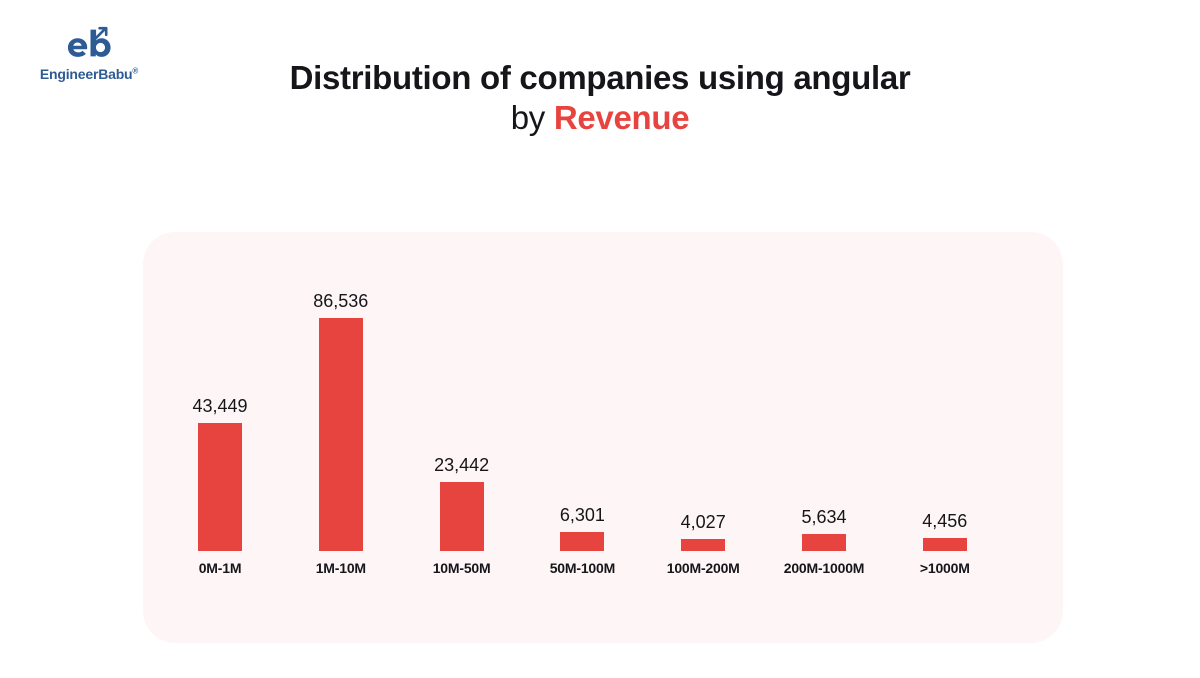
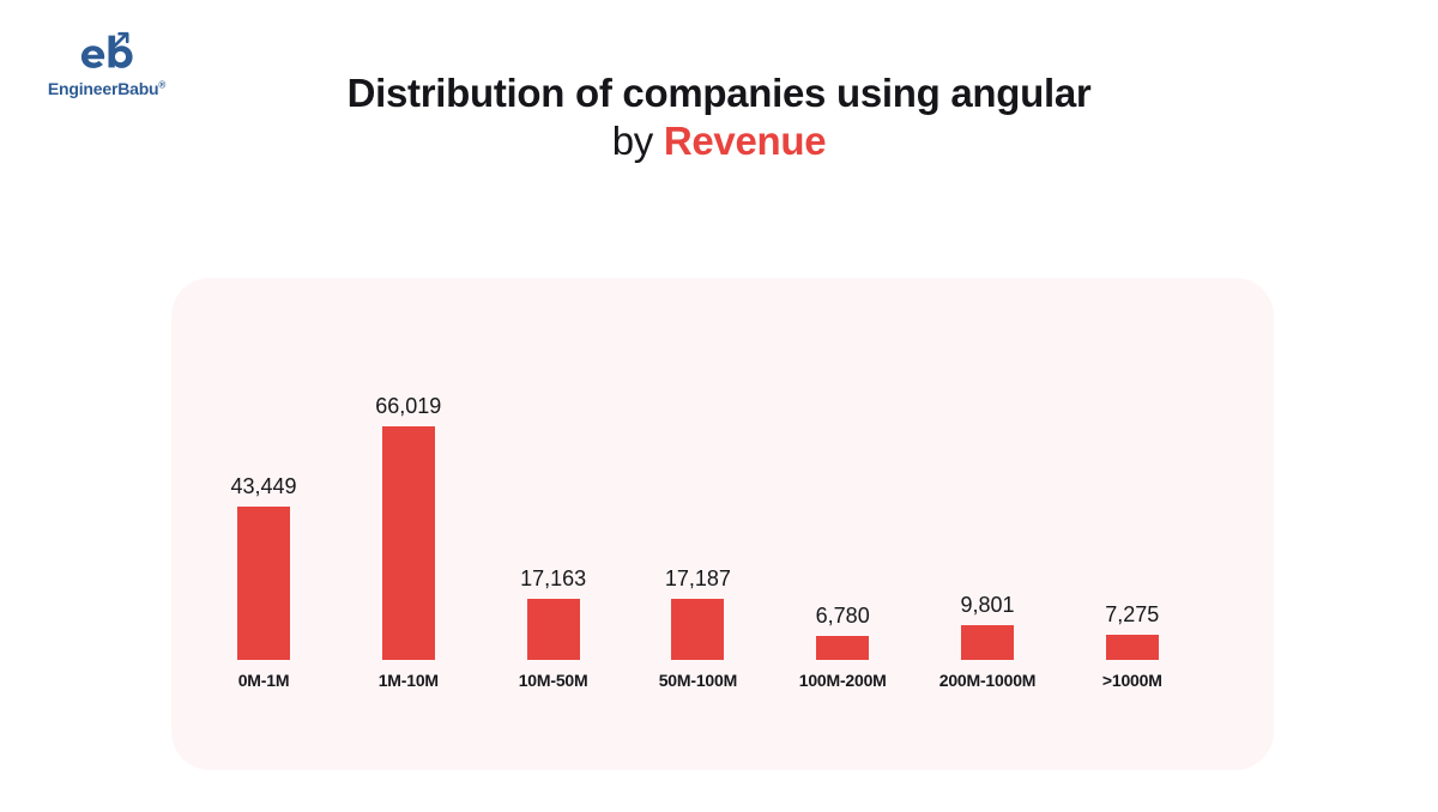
1M-10M: 86,536 -> 66,019
10M-50M: 23,442 -> 17,163
50M-100M: 6,301 -> 17,187
100M-200M: 4,027 -> 6,780
200M-1000M: 5,634 -> 9,801
>1000M: 4,456 -> 7,275
